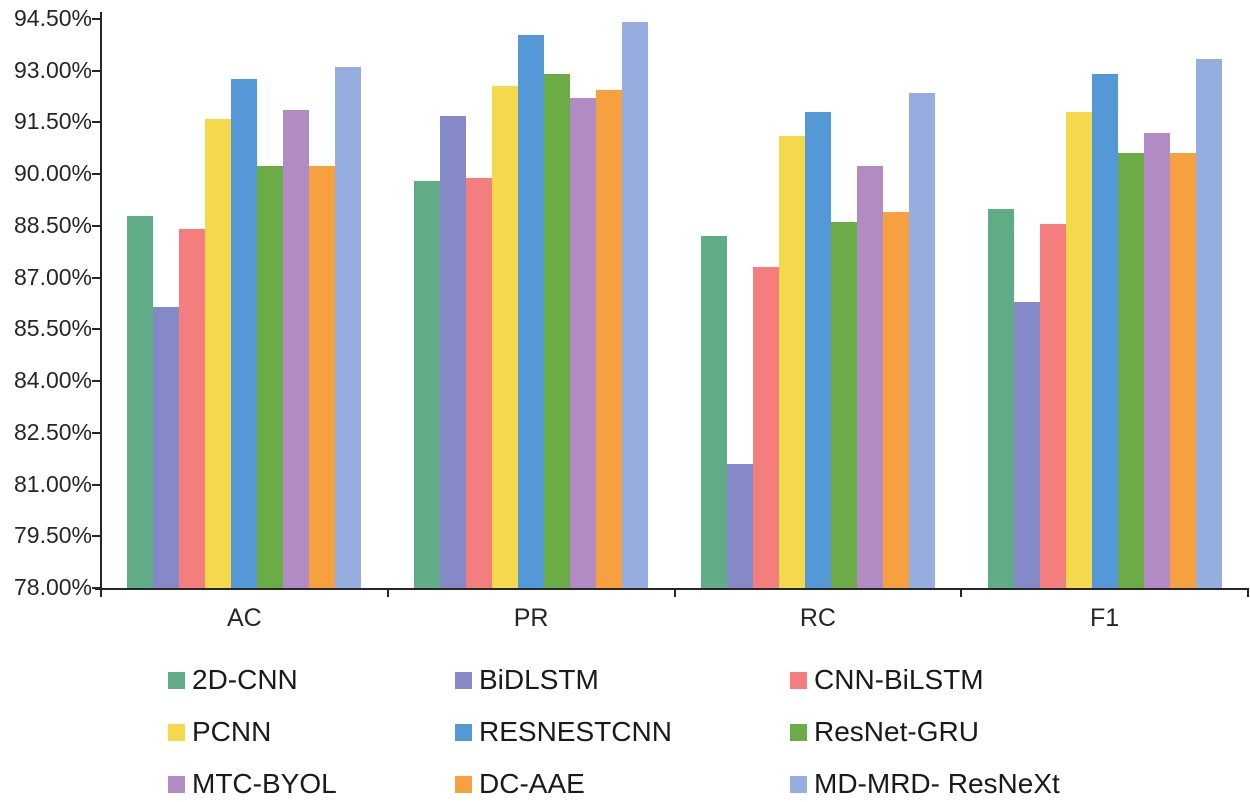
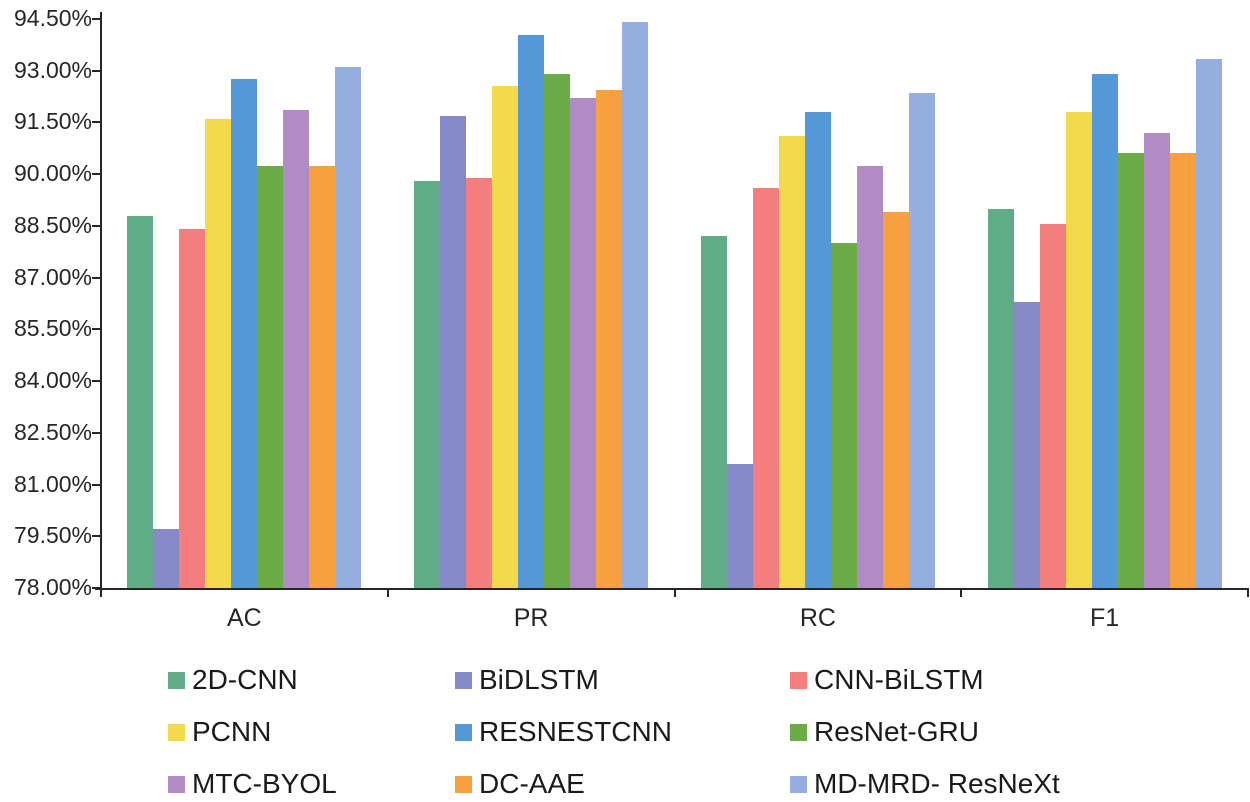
BiDLSTM/AC: 86.2% -> 79.7%
CNN-BiLSTM/RC: 87.3% -> 89.6%
ResNet-GRU/RC: 88.6% -> 88.0%
